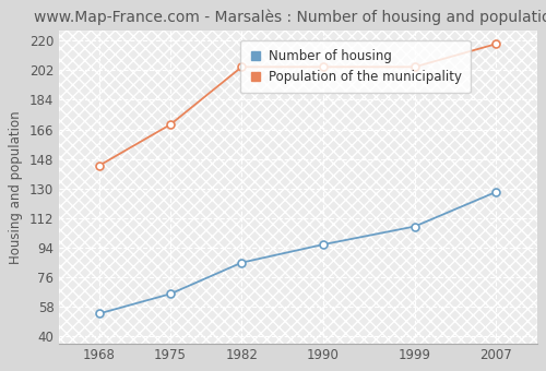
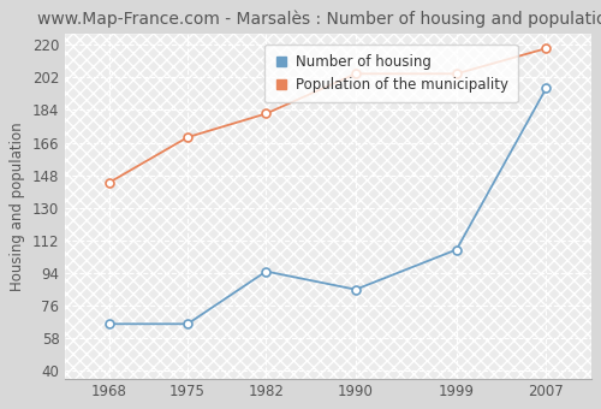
Number of housing/1968: 54 -> 66
Number of housing/1982: 85 -> 95
Population of the municipality/1982: 204 -> 182
Number of housing/1990: 96 -> 85
Number of housing/2007: 128 -> 196
